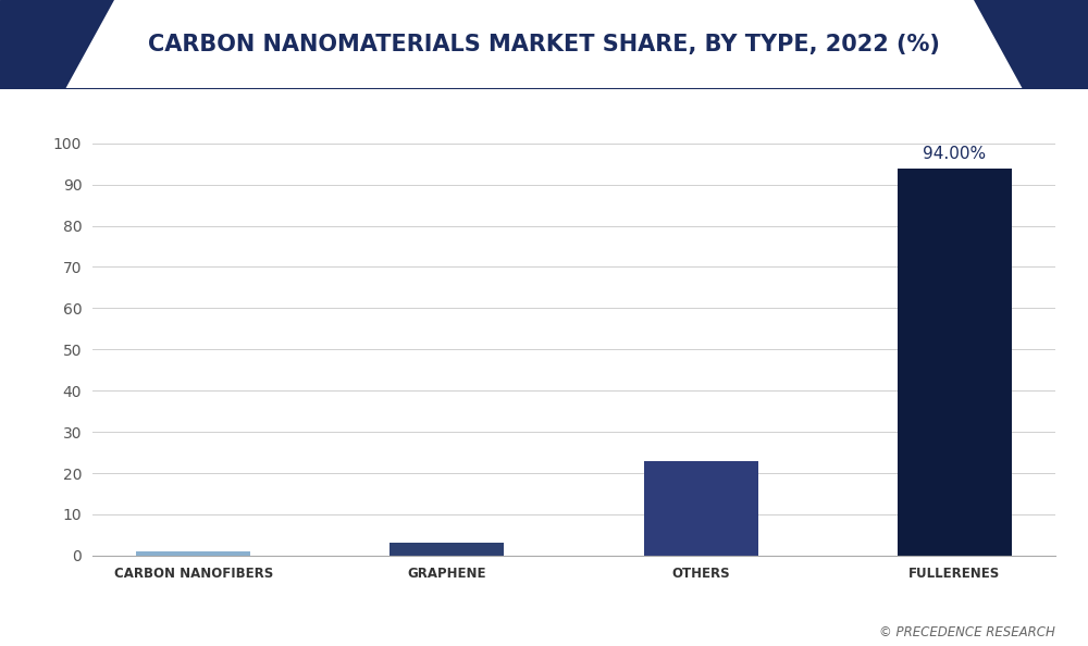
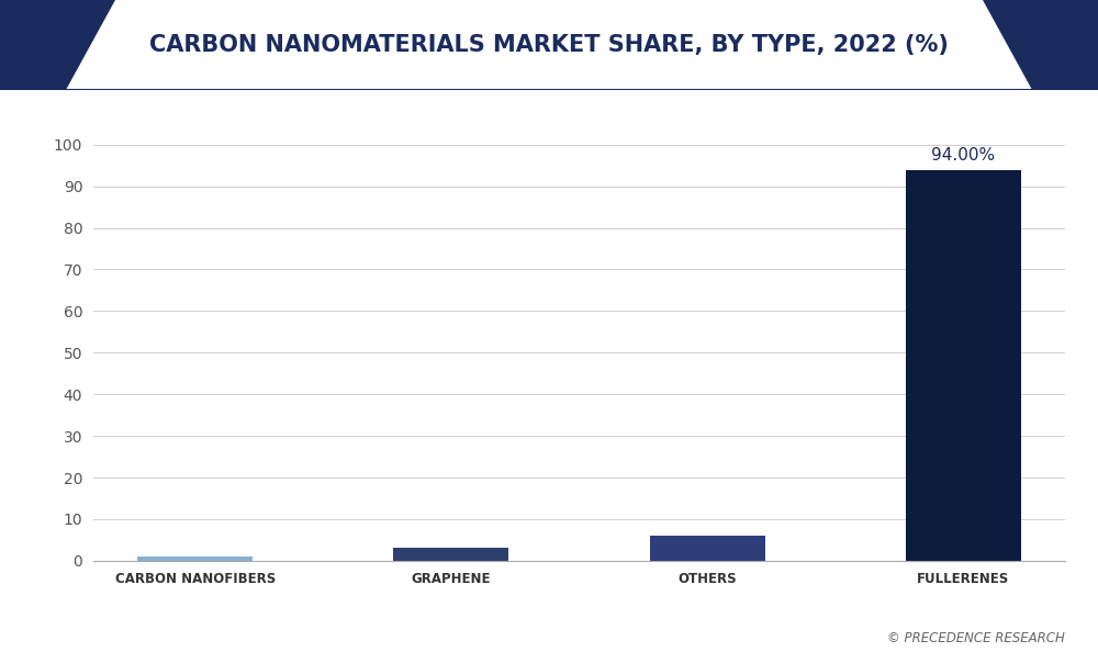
OTHERS: 23 -> 6
